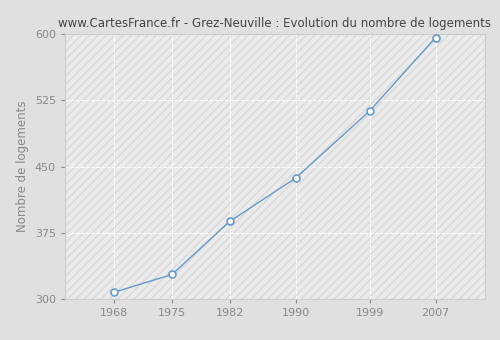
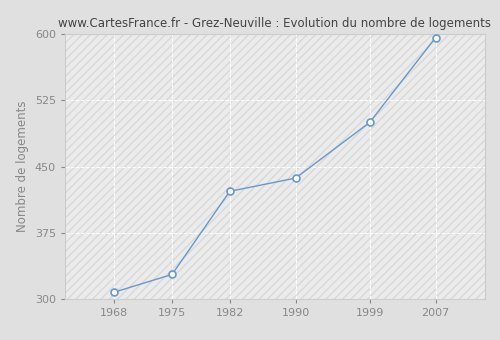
1982: 388 -> 422
1999: 513 -> 500
